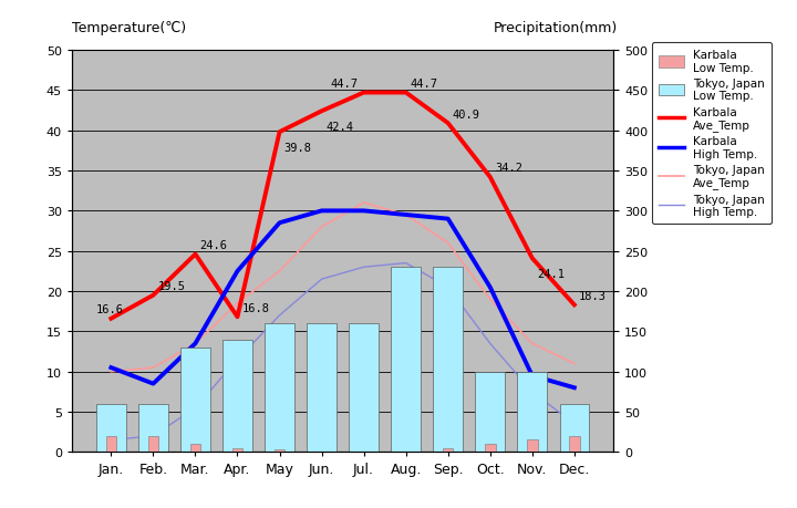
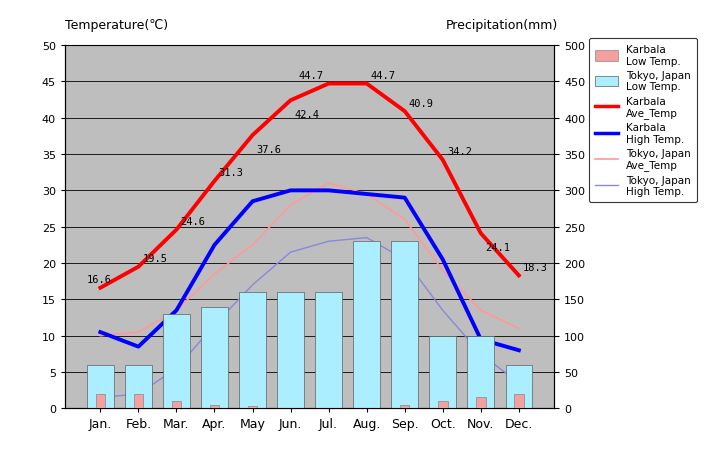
Karbala Ave_Temp/Apr.: 16.8 -> 31.3
Karbala Ave_Temp/May: 39.8 -> 37.6
